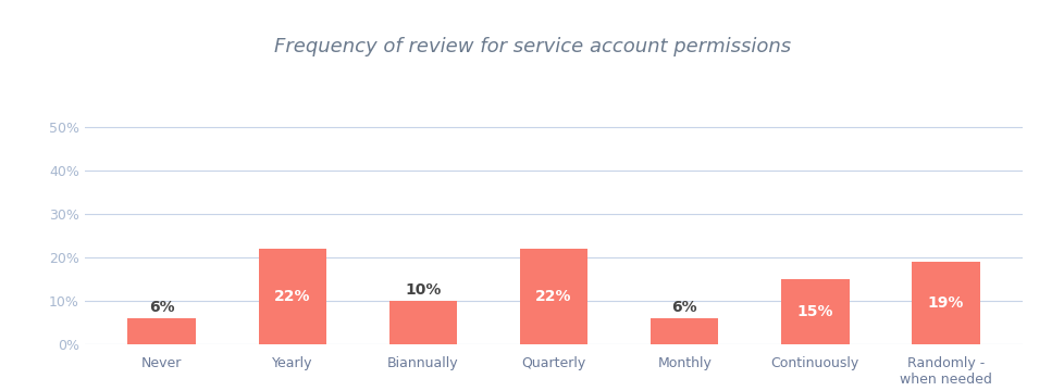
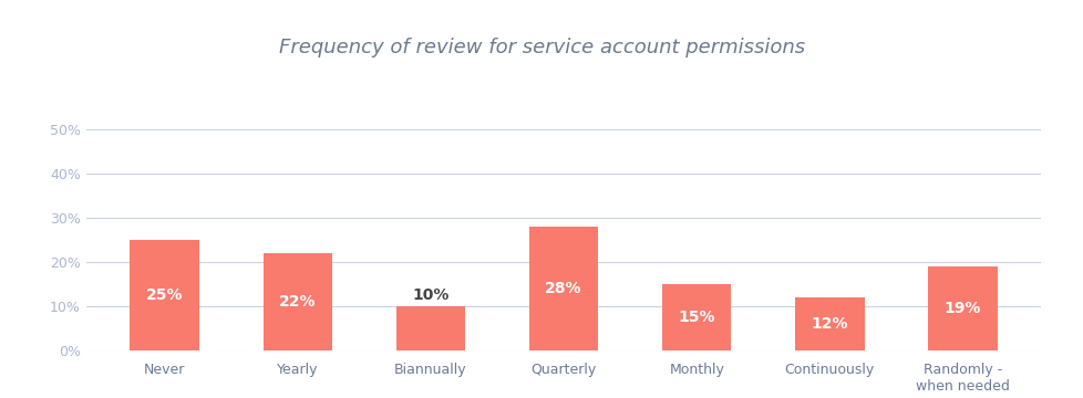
Never: 6% -> 25%
Quarterly: 22% -> 28%
Monthly: 6% -> 15%
Continuously: 15% -> 12%
